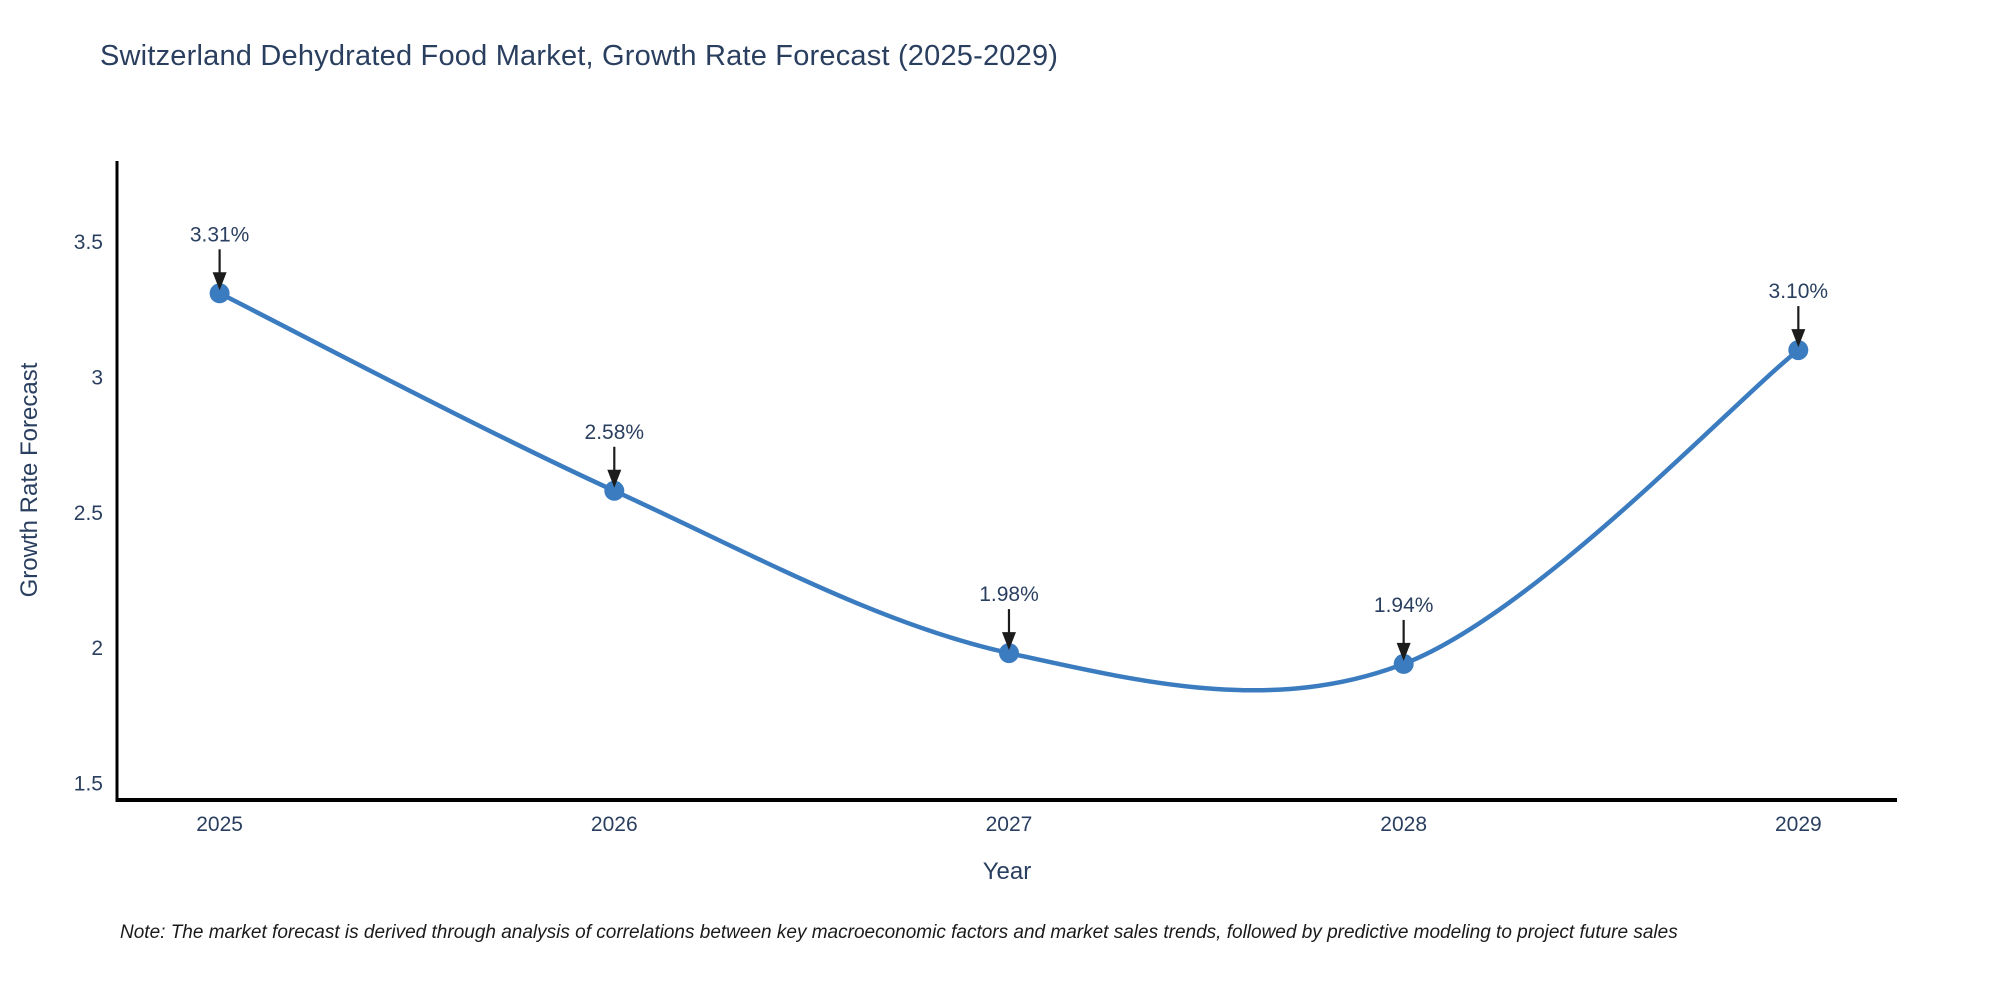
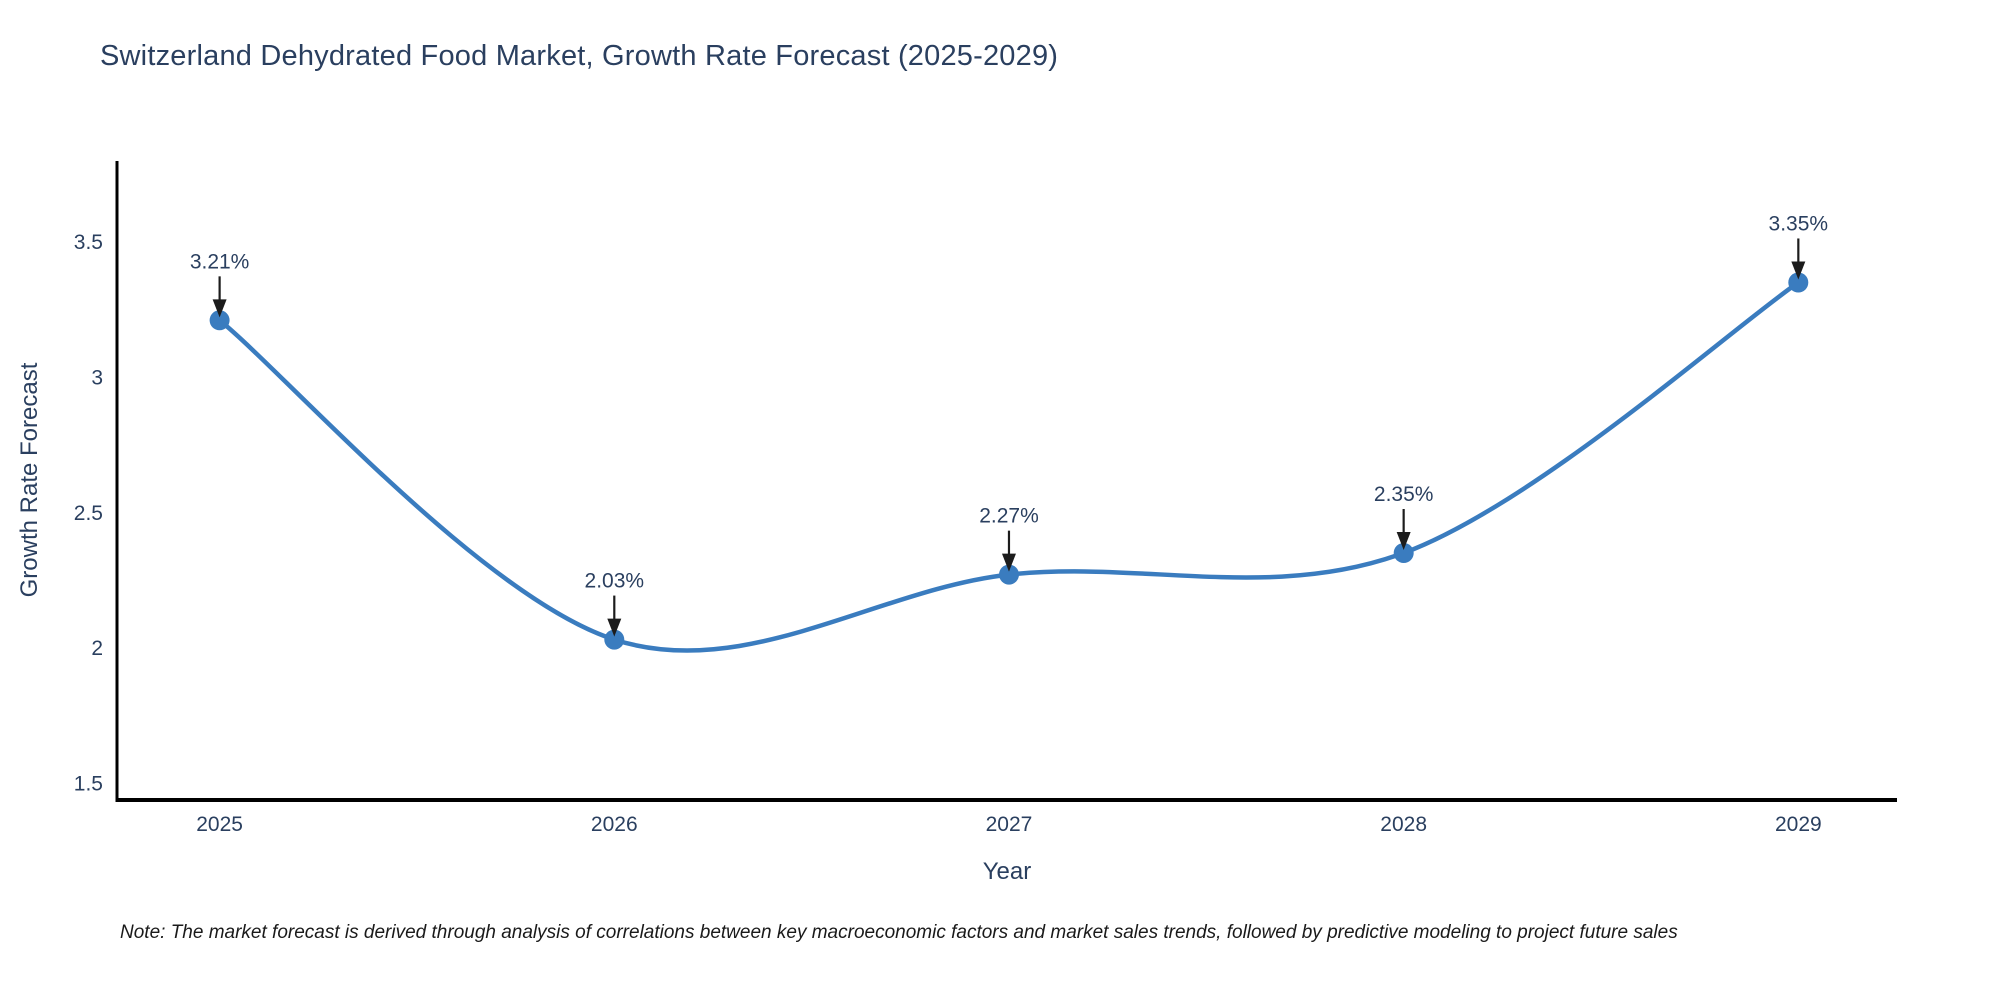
2025: 3.31% -> 3.21%
2026: 2.58% -> 2.03%
2027: 1.98% -> 2.27%
2028: 1.94% -> 2.35%
2029: 3.10% -> 3.35%
